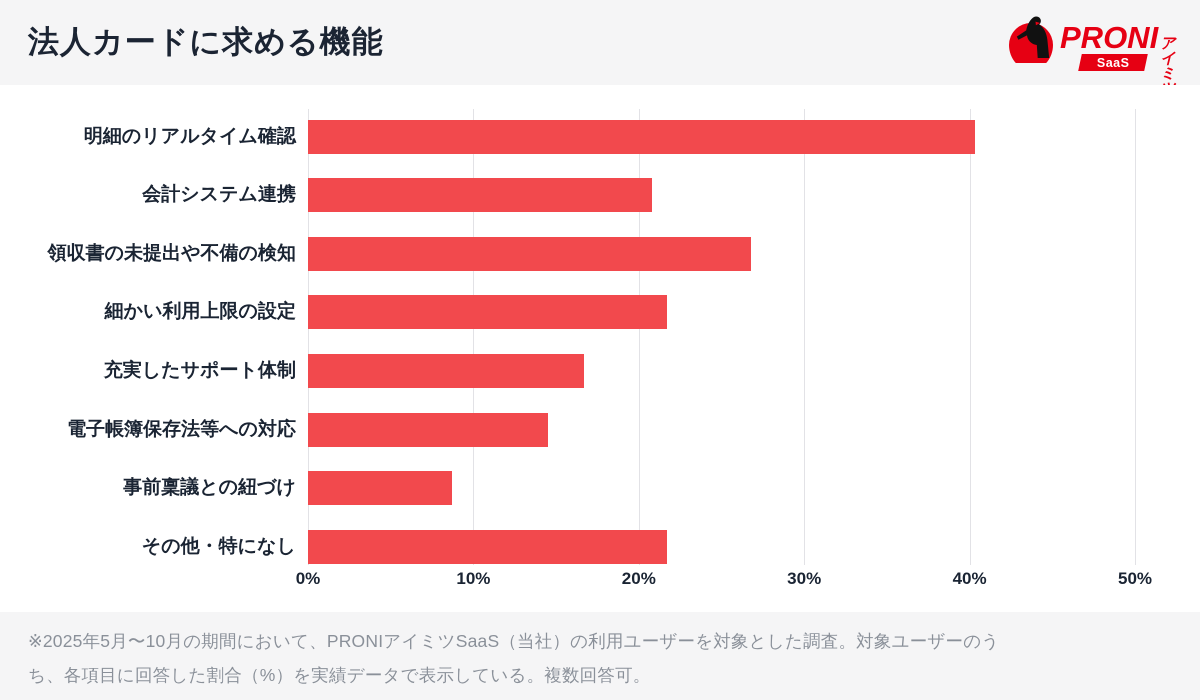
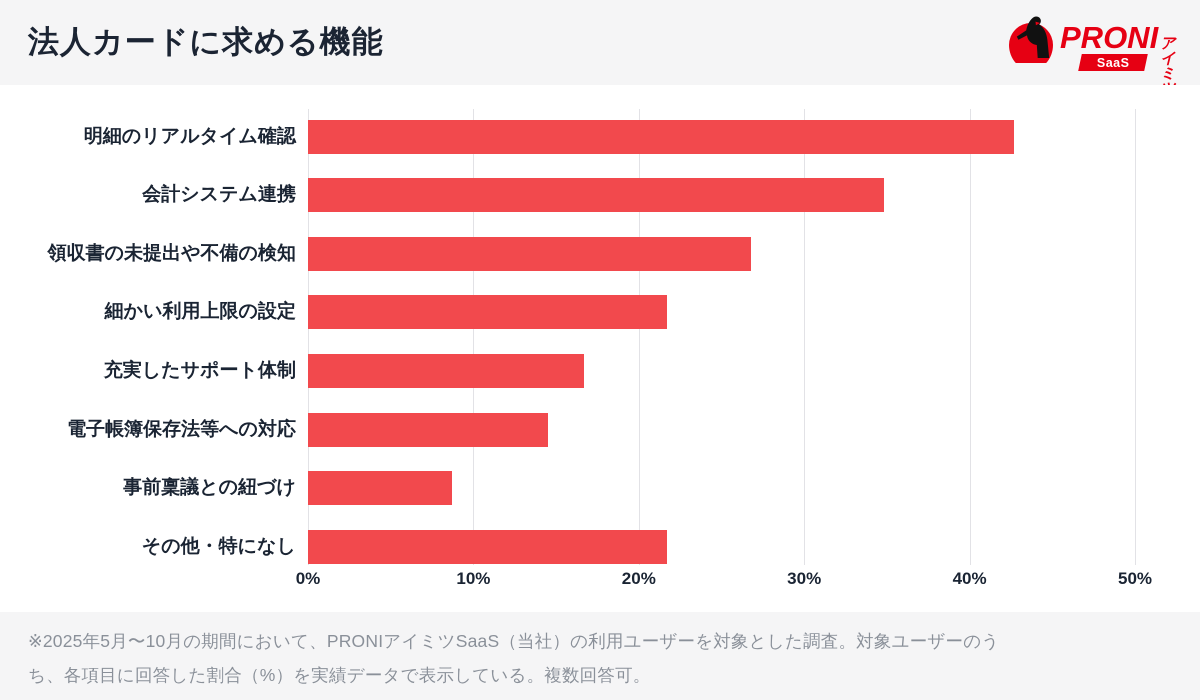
明細のリアルタイム確認: 40.3% -> 42.7%
会計システム連携: 20.8% -> 34.8%
